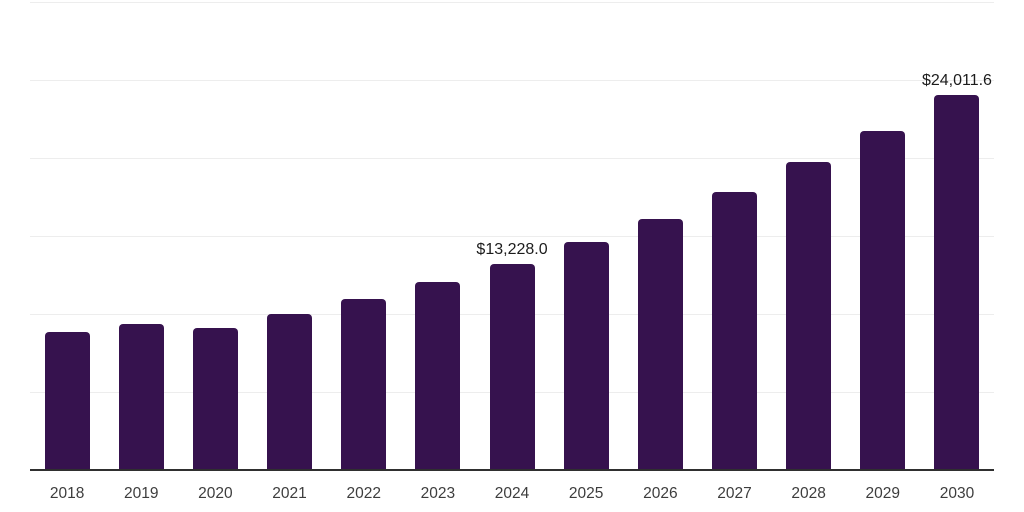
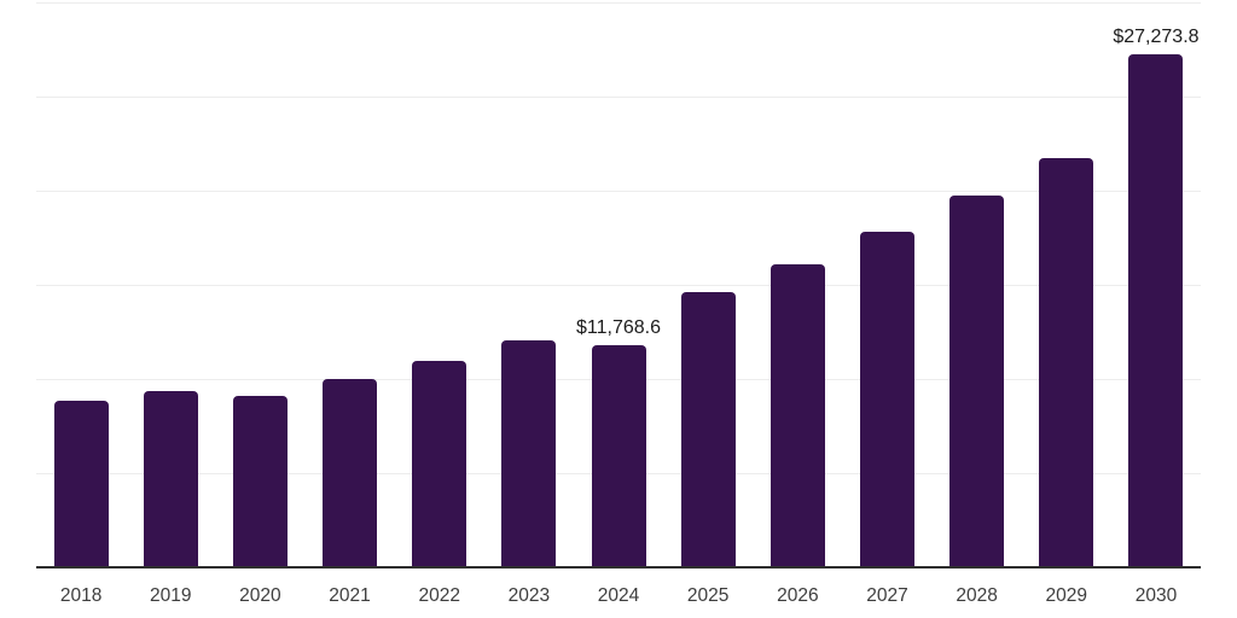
2024: $13,228.0 -> $11,768.6
2030: $24,011.6 -> $27,273.8
